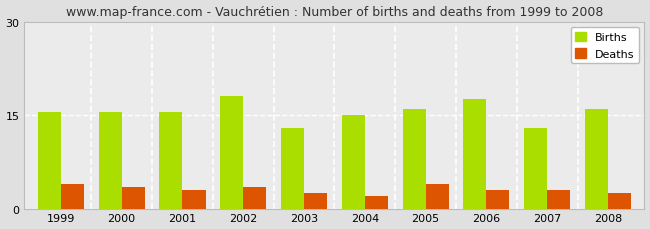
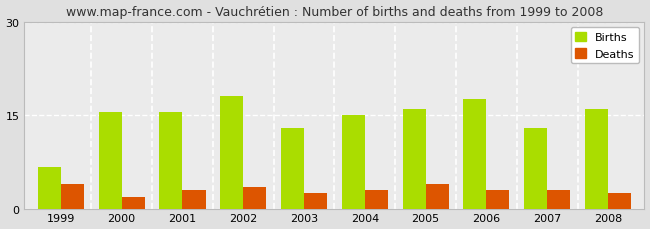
Births/1999: 15.5 -> 6.6
Deaths/2000: 3.5 -> 1.8
Deaths/2004: 2.0 -> 3.0
